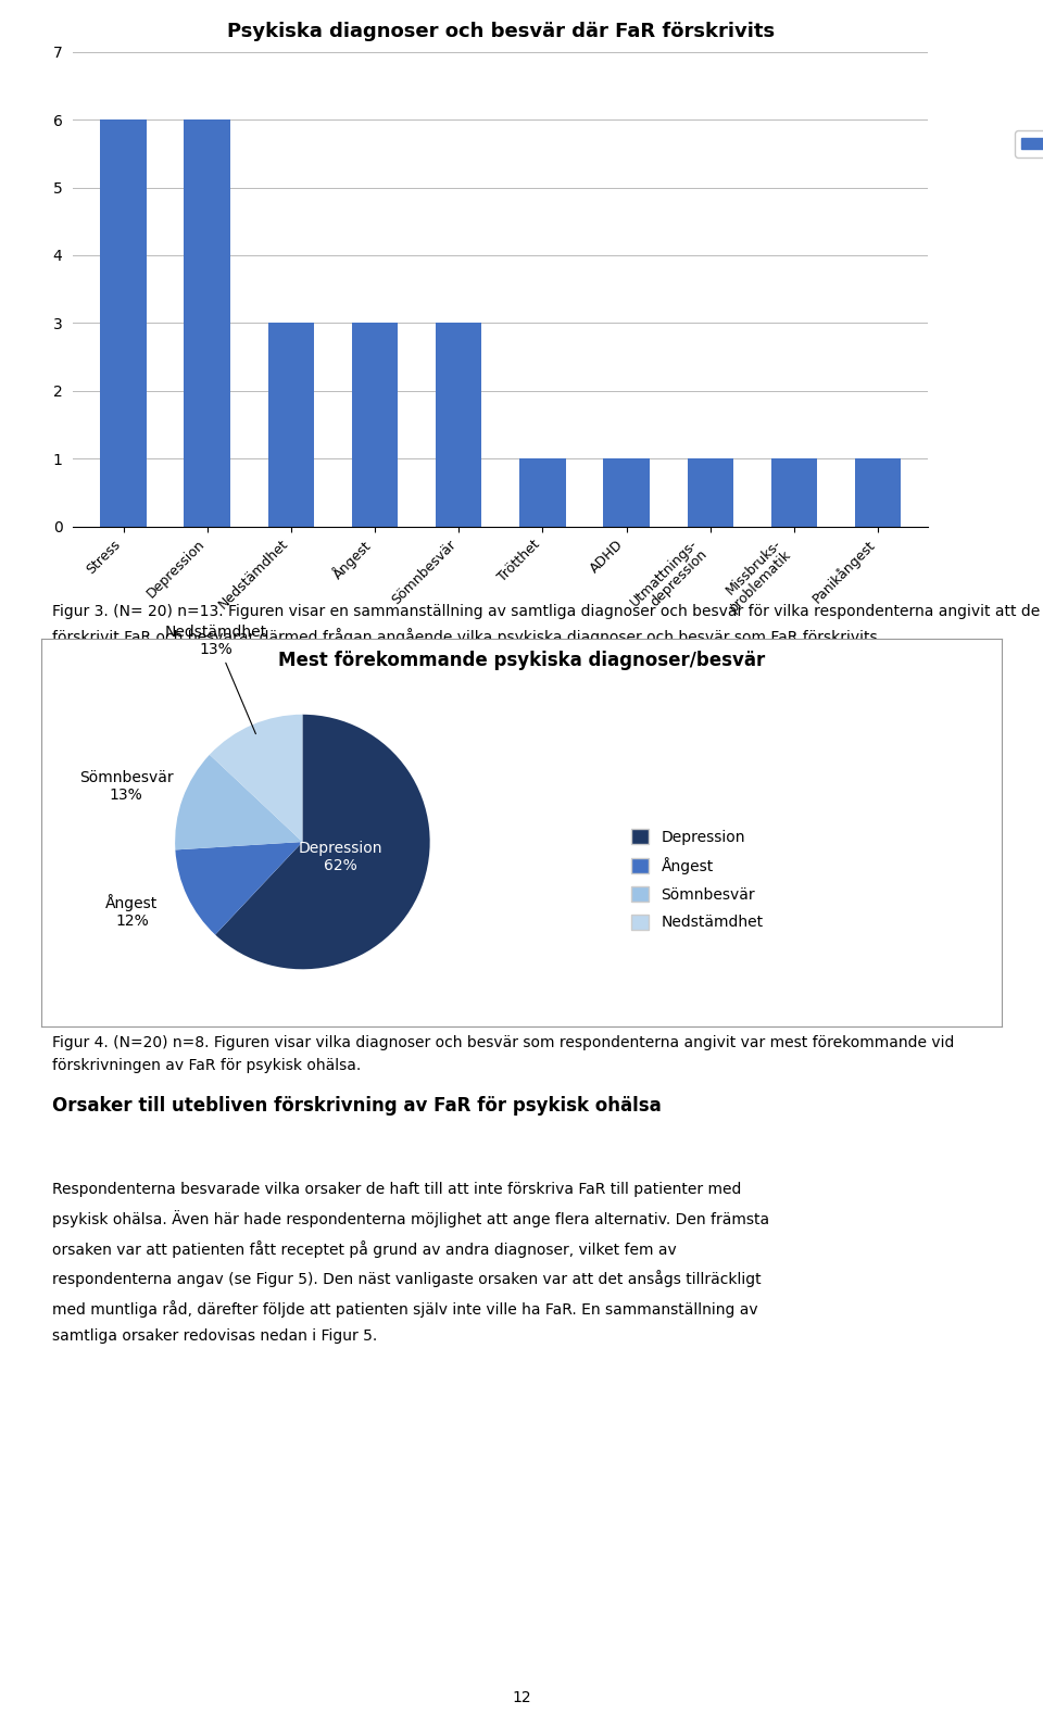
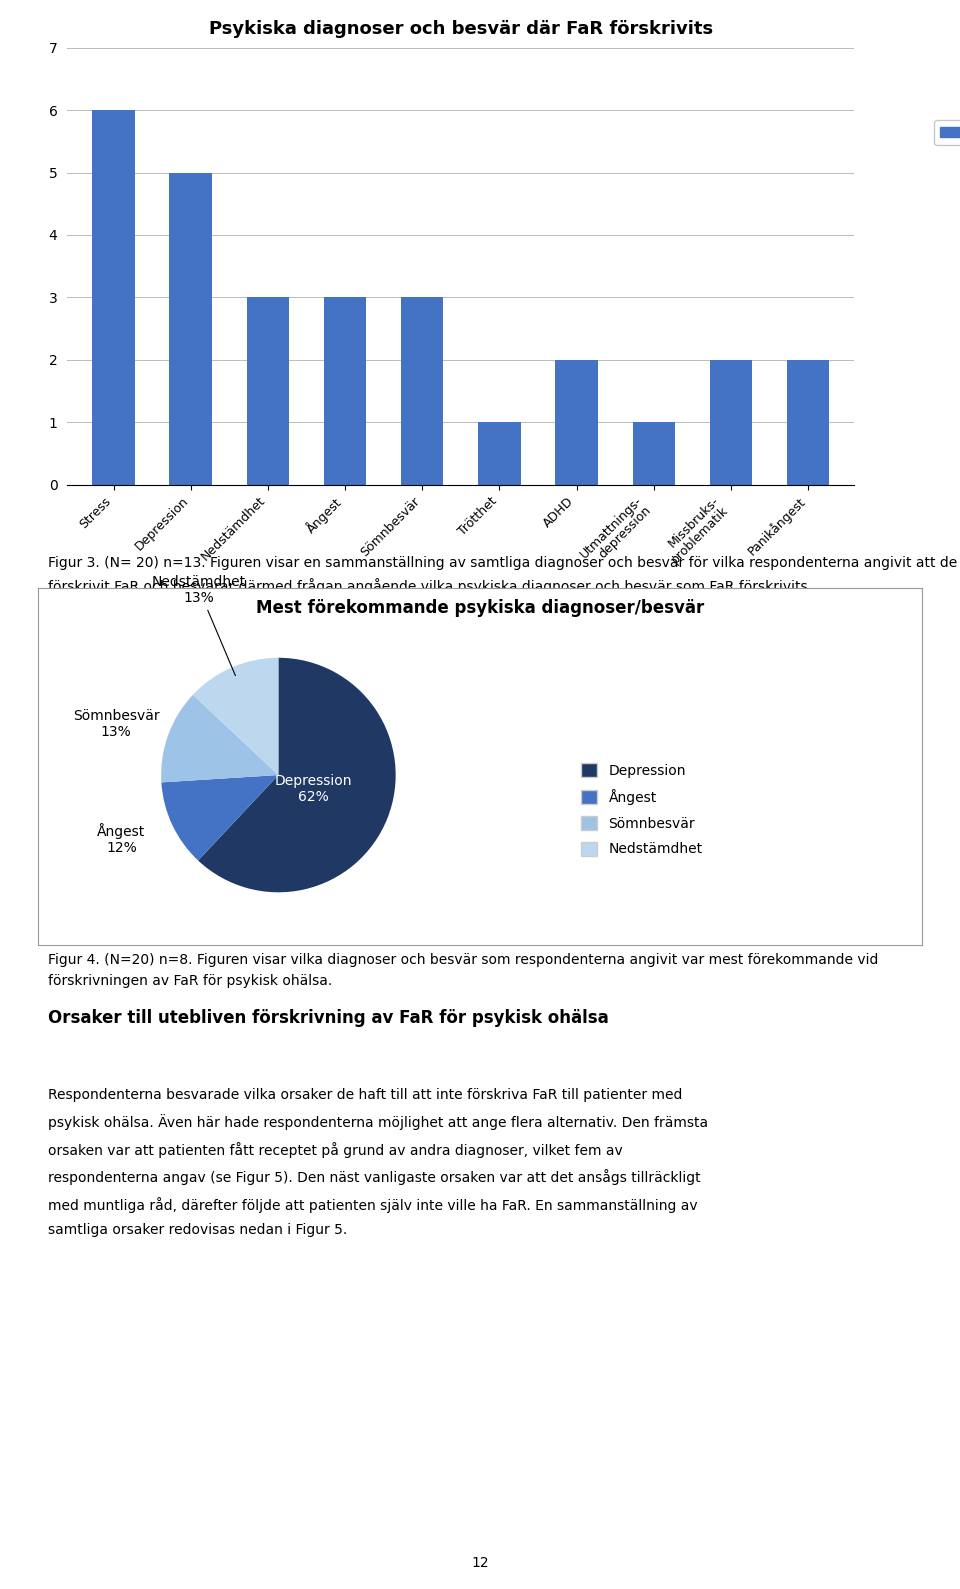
Depression: 6 -> 5
ADHD: 1 -> 2
Missbruks- problematik: 1 -> 2
Panikångest: 1 -> 2
